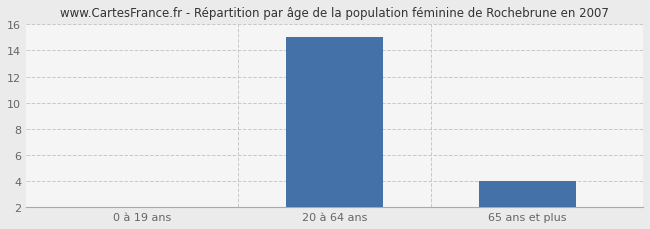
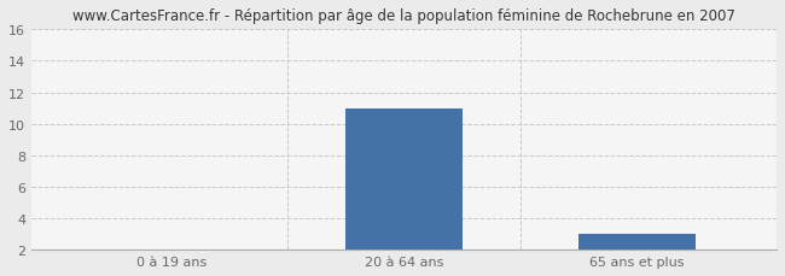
20 à 64 ans: 15 -> 11
65 ans et plus: 4 -> 3
